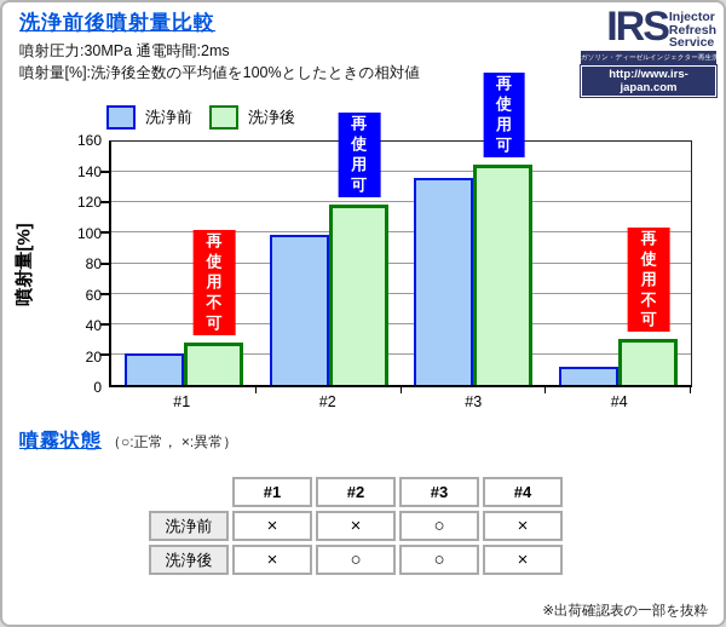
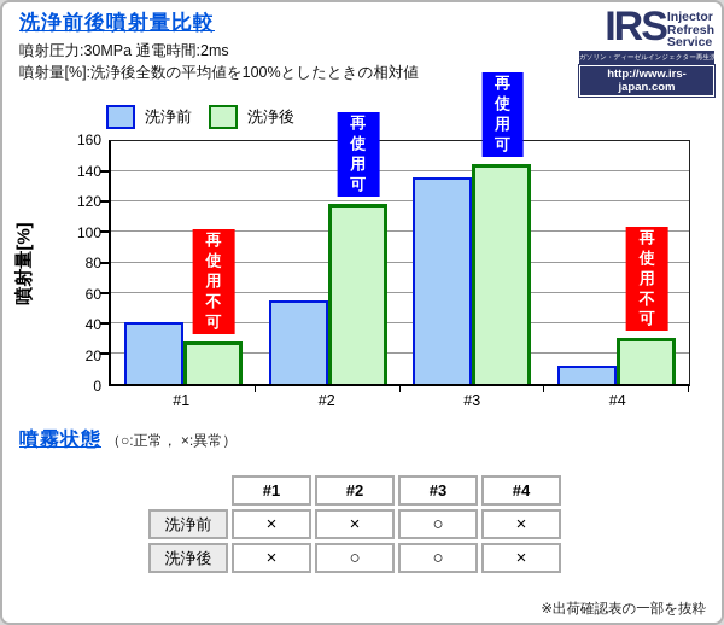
洗浄前/#1: 21 -> 41
洗浄前/#2: 99 -> 55
